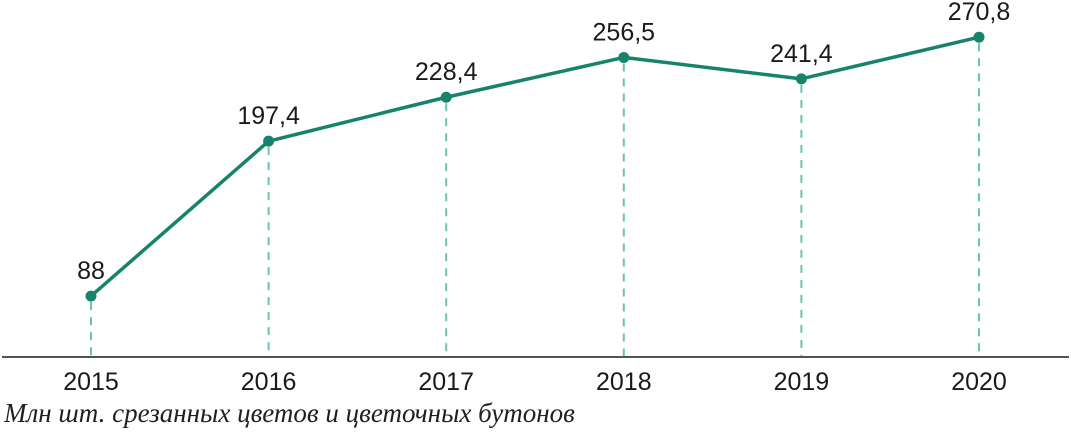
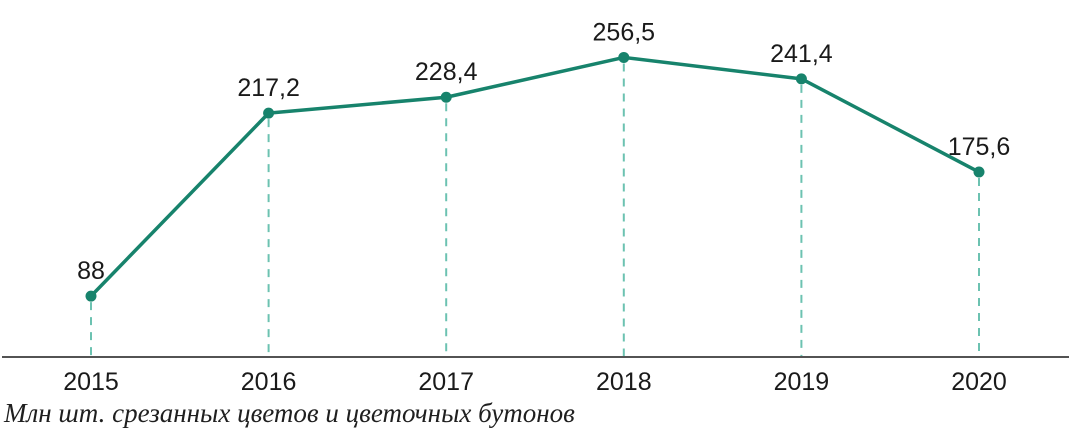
2016: 197,4 -> 217,2
2020: 270,8 -> 175,6
